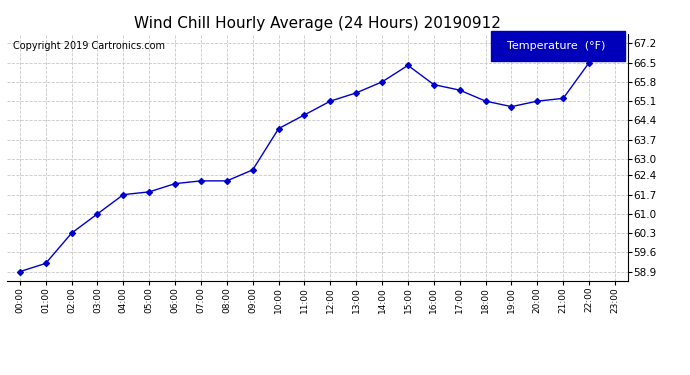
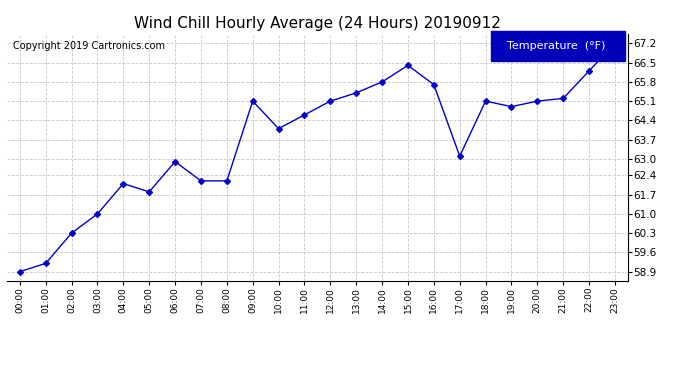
04:00: 61.7 -> 62.1
06:00: 62.1 -> 62.9
09:00: 62.6 -> 65.1
17:00: 65.5 -> 63.1
22:00: 66.5 -> 66.2
